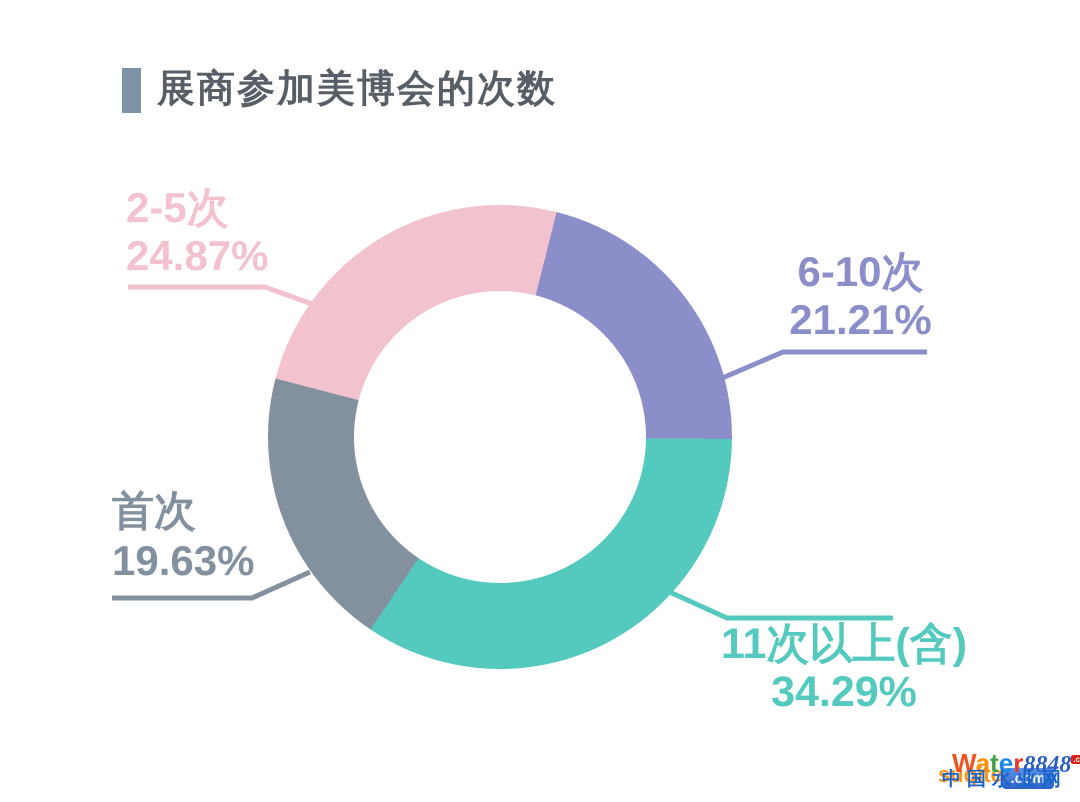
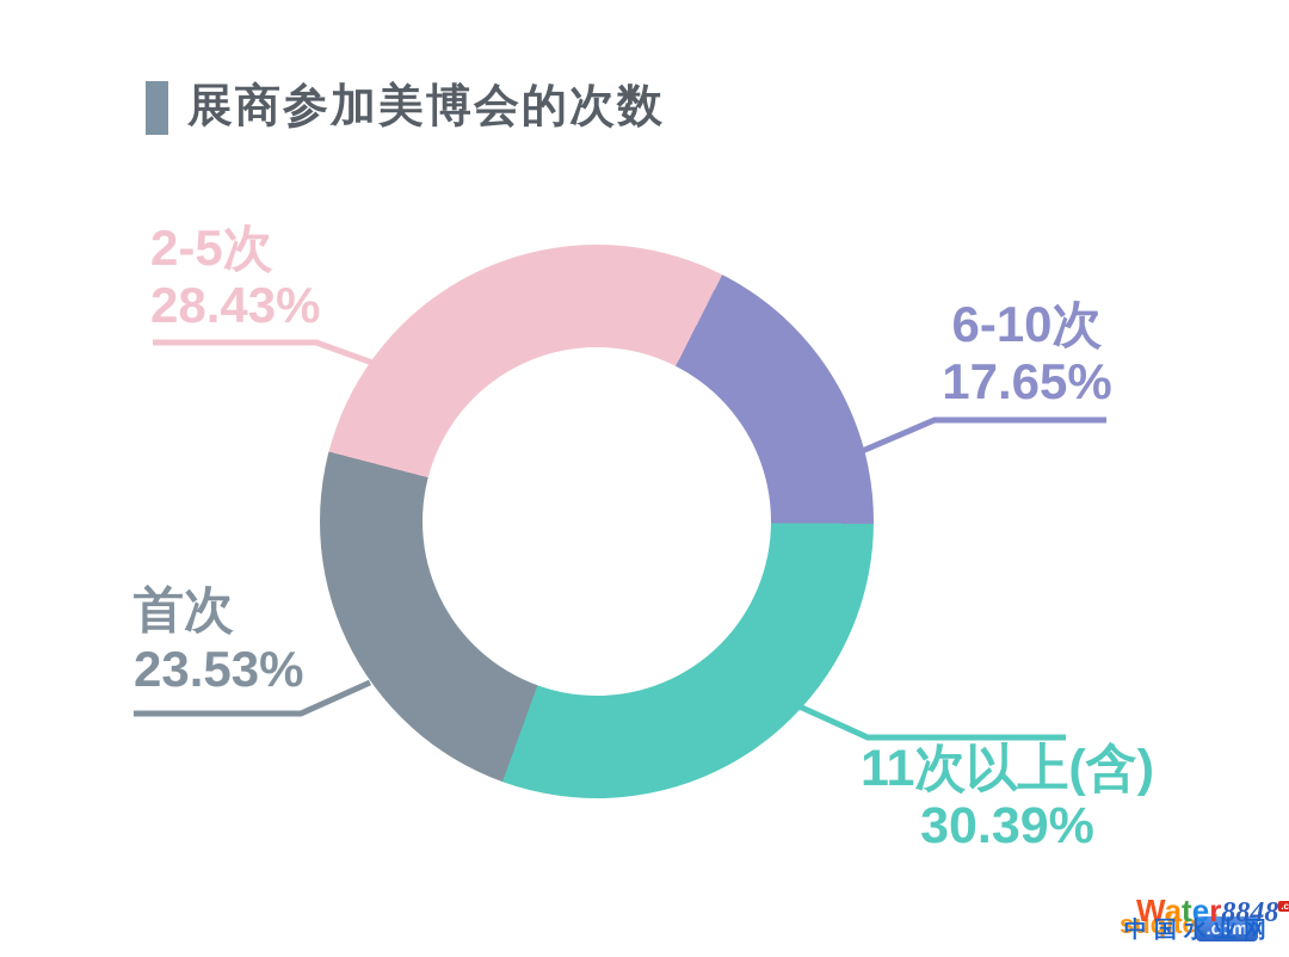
2-5次: 24.87% -> 28.43%
6-10次: 21.21% -> 17.65%
11次以上(含): 34.29% -> 30.39%
首次: 19.63% -> 23.53%
